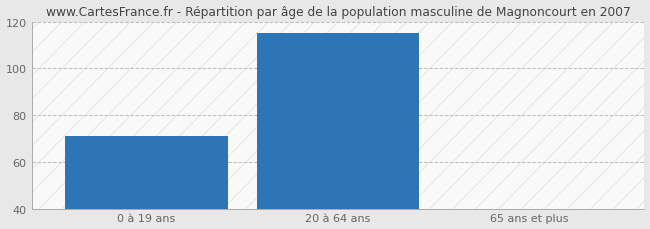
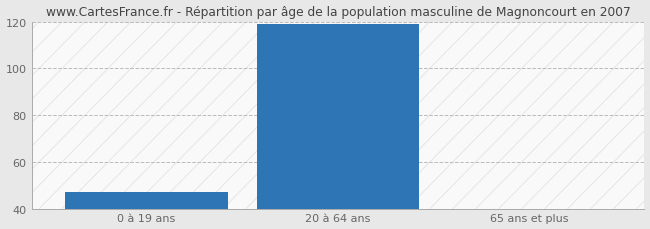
0 à 19 ans: 71 -> 47
20 à 64 ans: 115 -> 119
